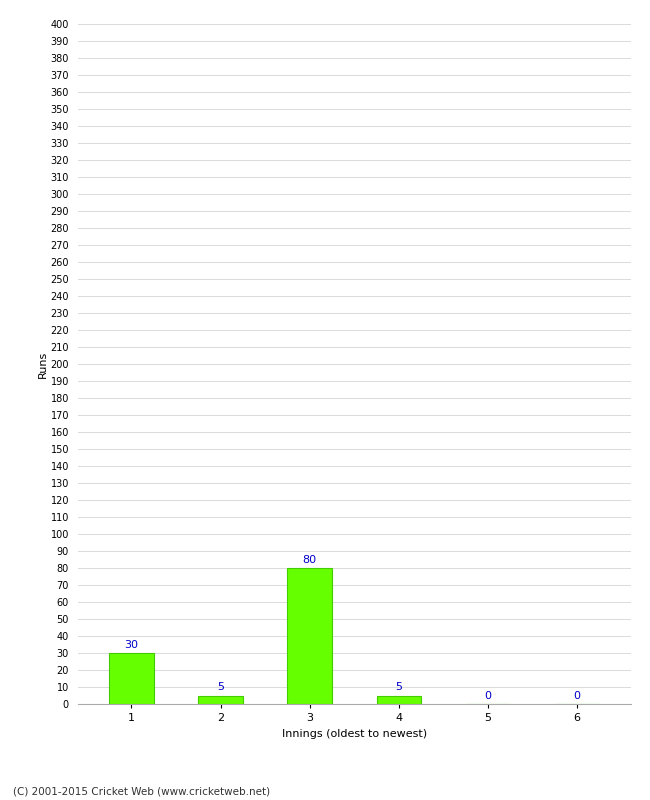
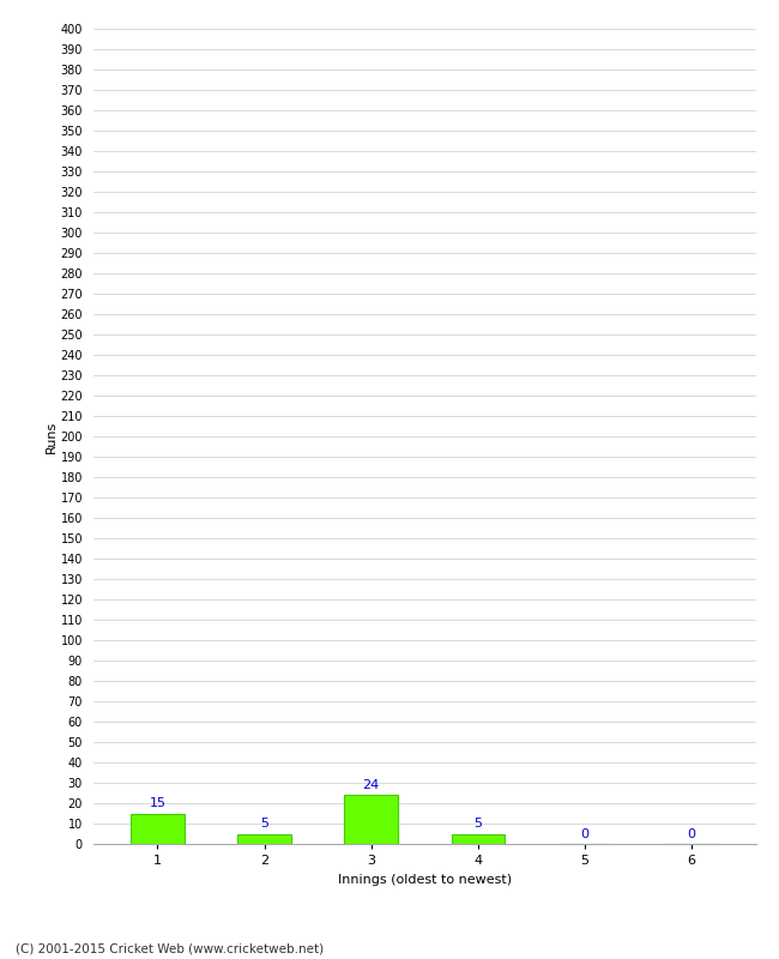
1: 30 -> 15
3: 80 -> 24
